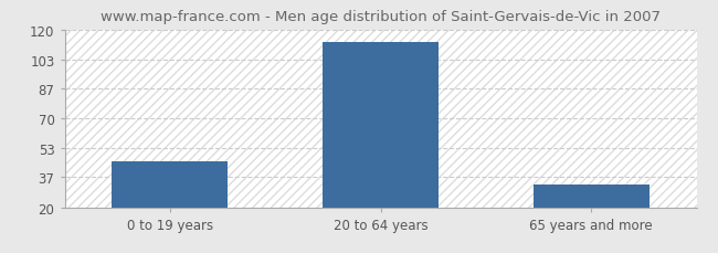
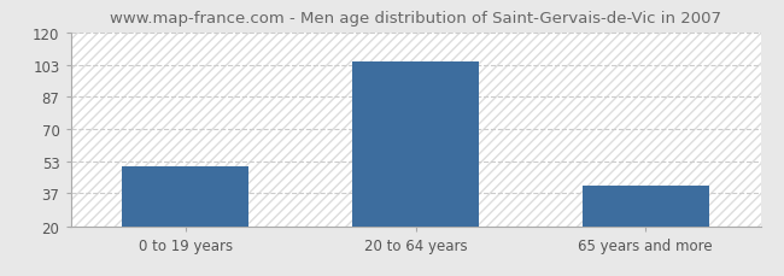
0 to 19 years: 46 -> 51
20 to 64 years: 113 -> 105
65 years and more: 33 -> 41
